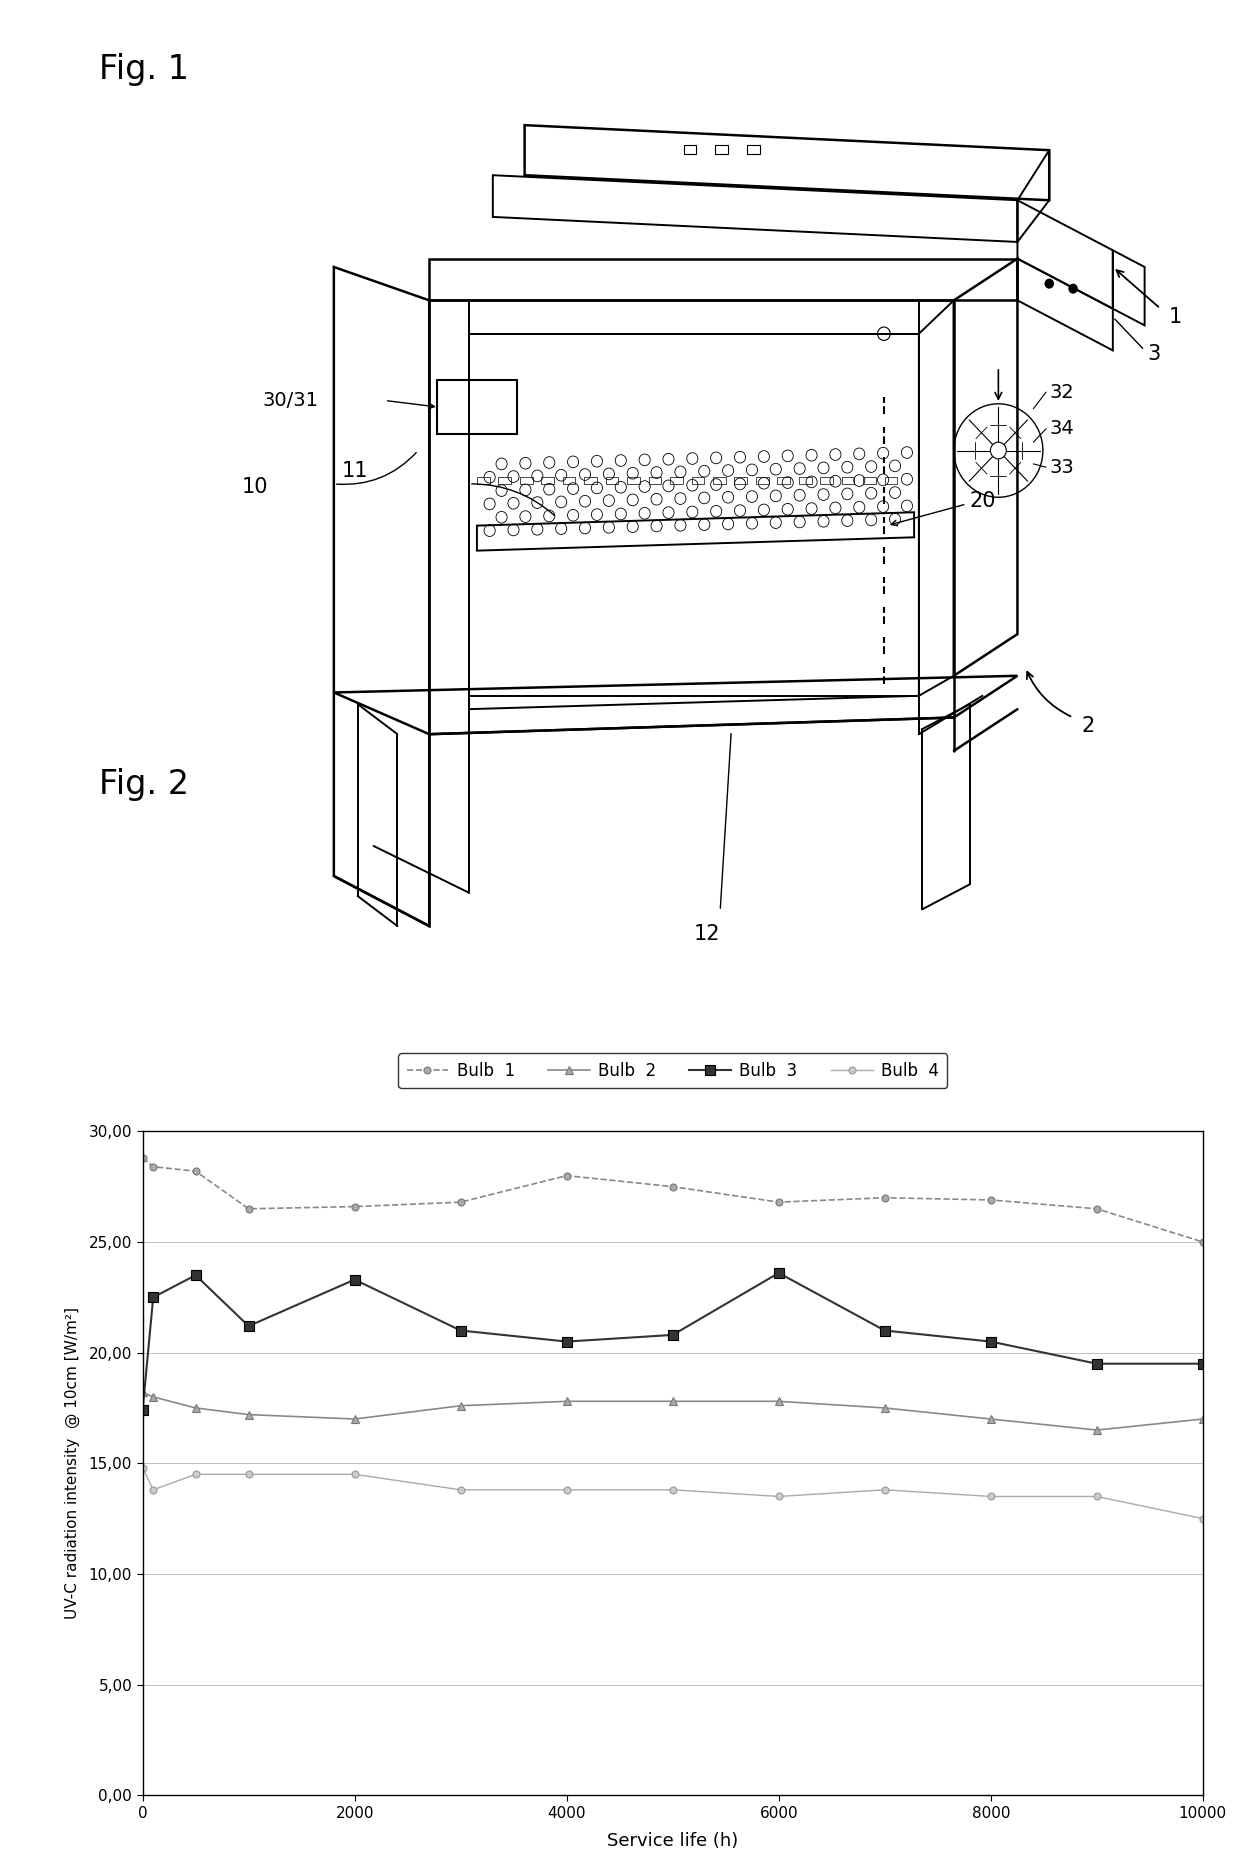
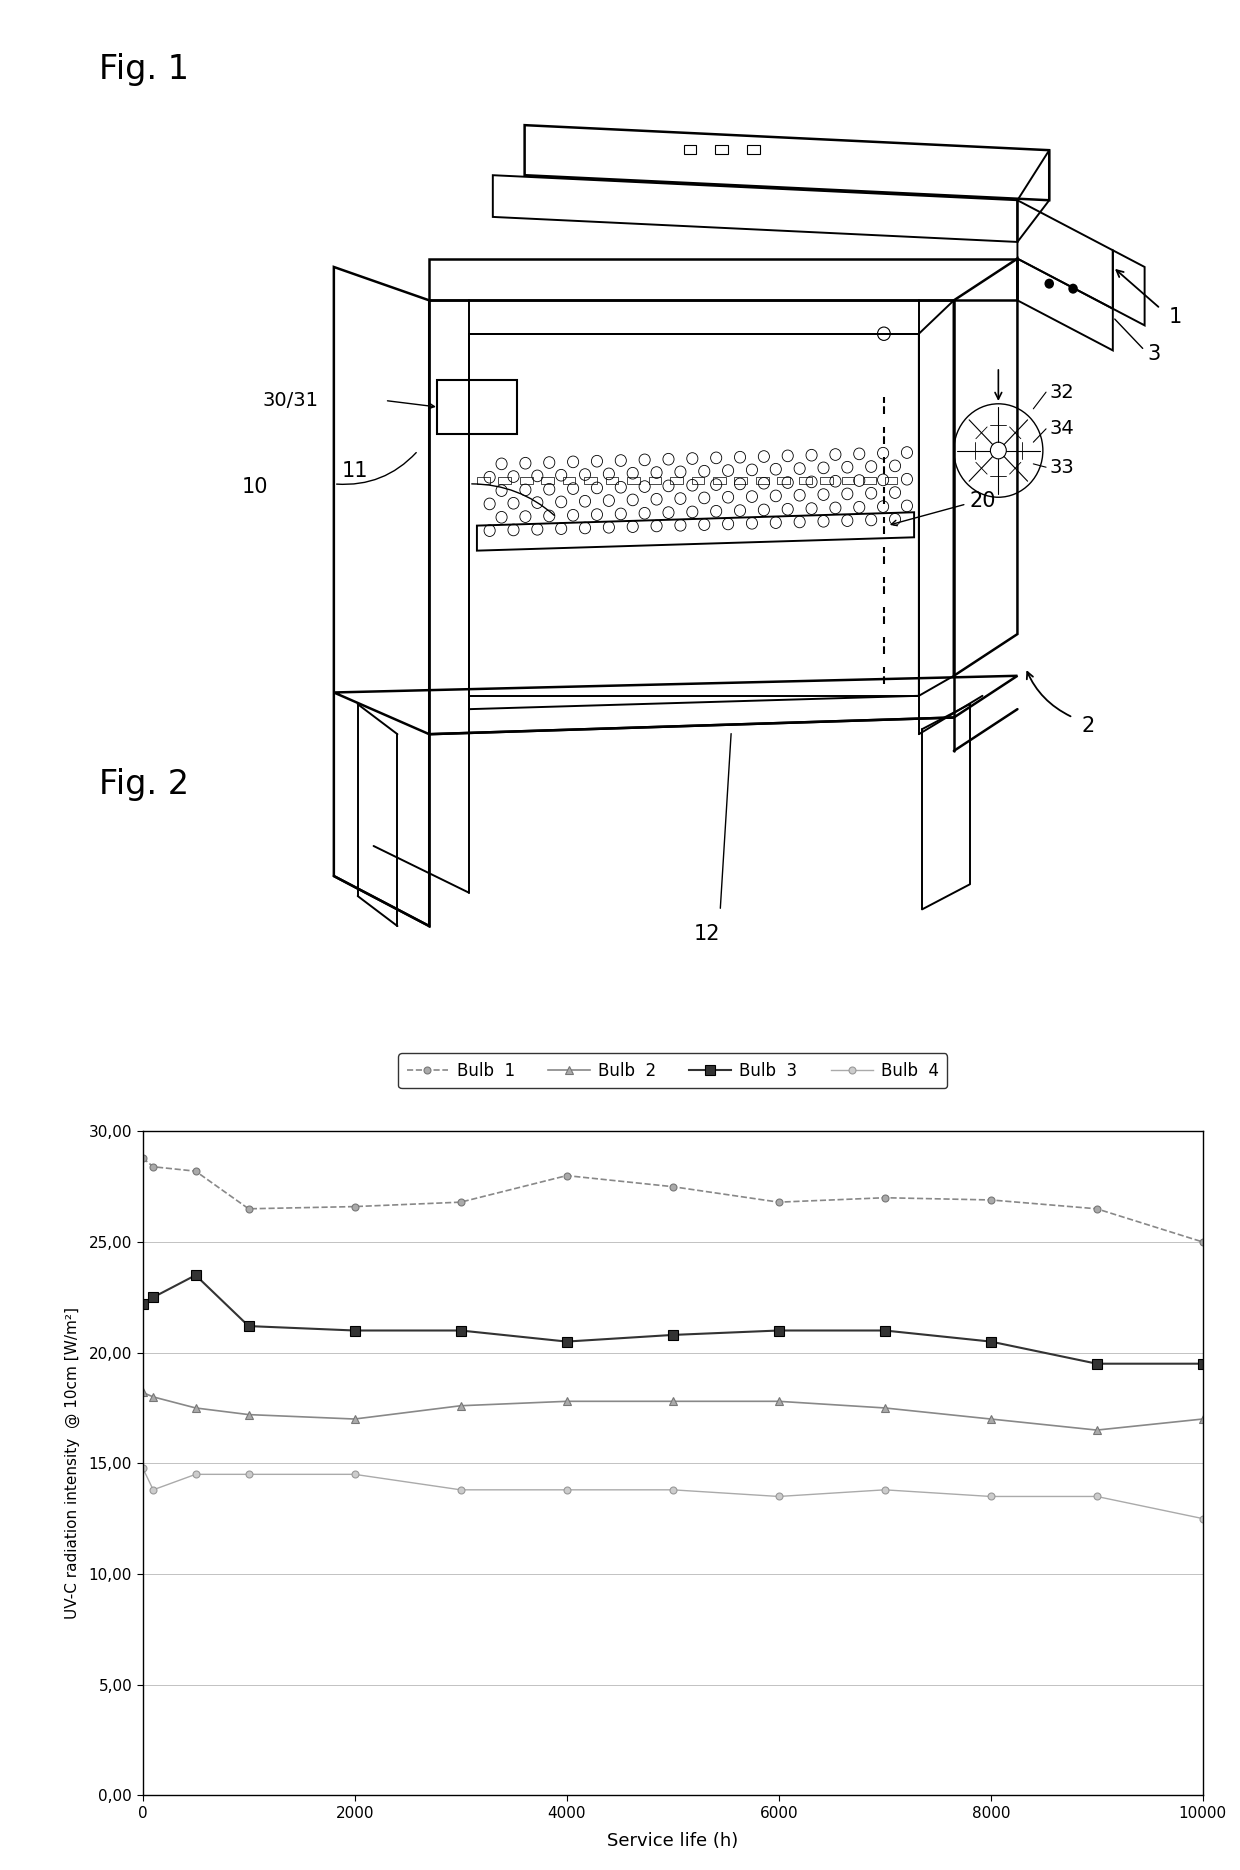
Bulb 3/0: 17,4 -> 22,2
Bulb 3/2000: 23,3 -> 21,0
Bulb 3/6000: 23,6 -> 21,0
